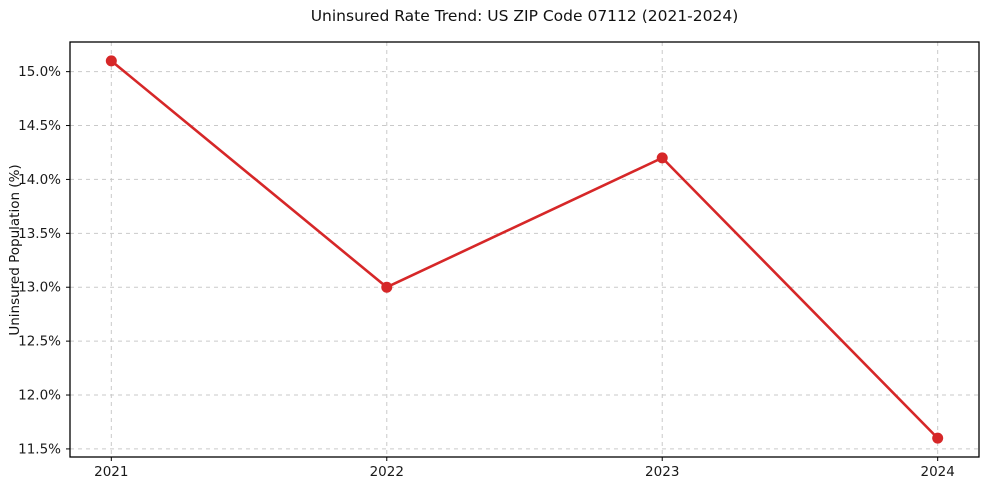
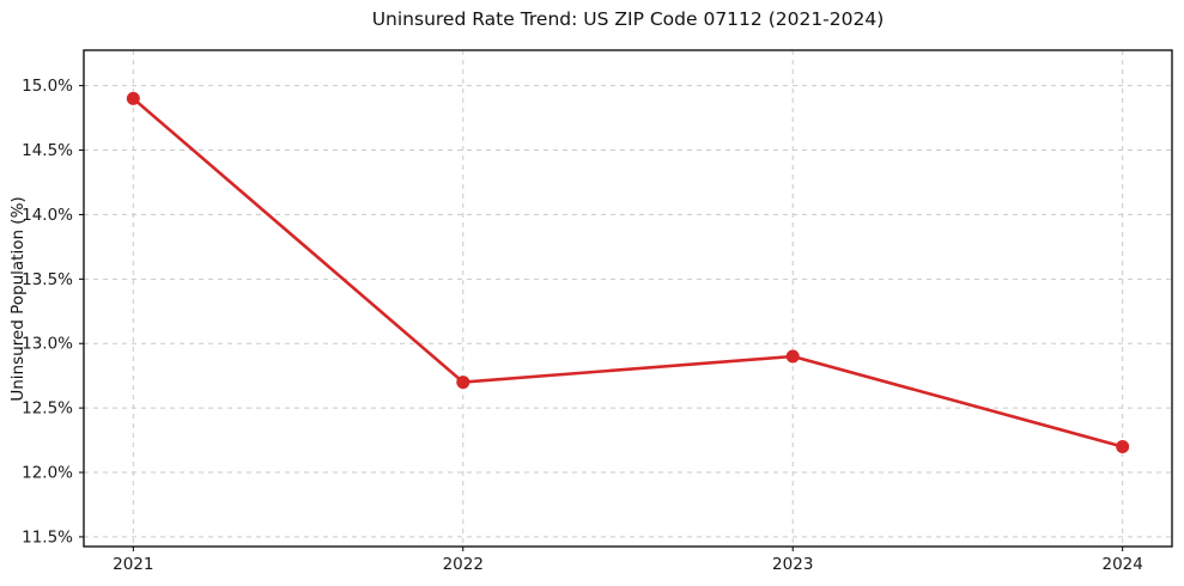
2021: 15.1% -> 14.9%
2022: 13.0% -> 12.7%
2023: 14.2% -> 12.9%
2024: 11.6% -> 12.2%
